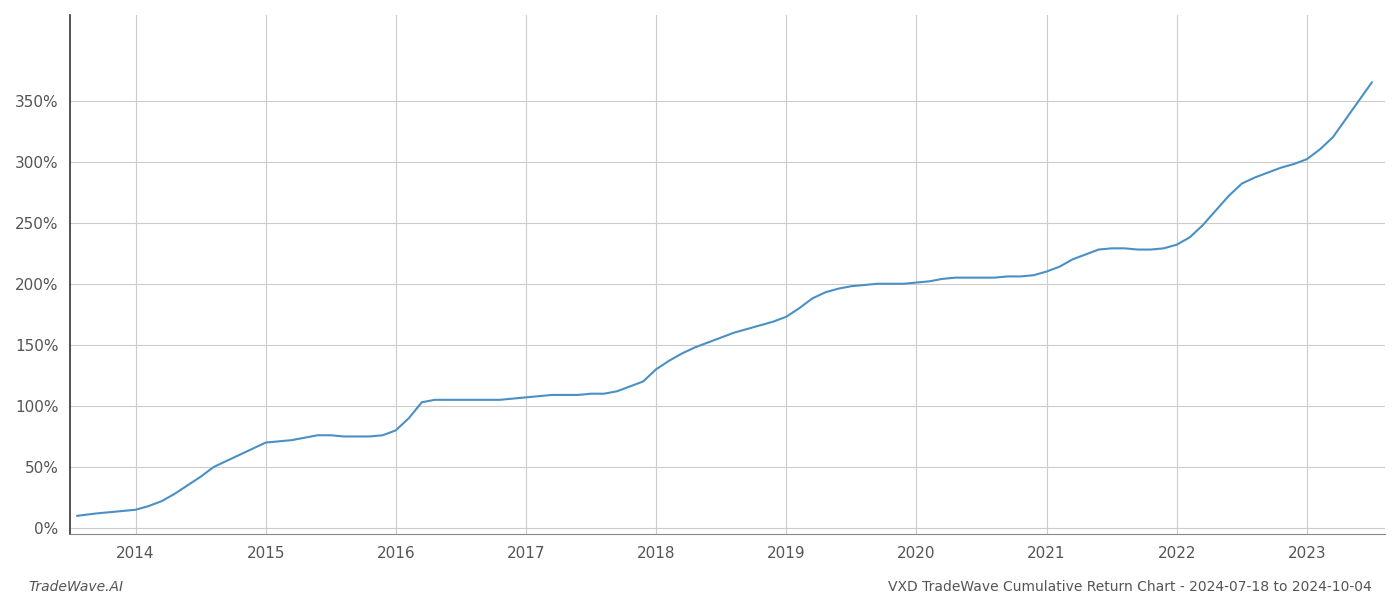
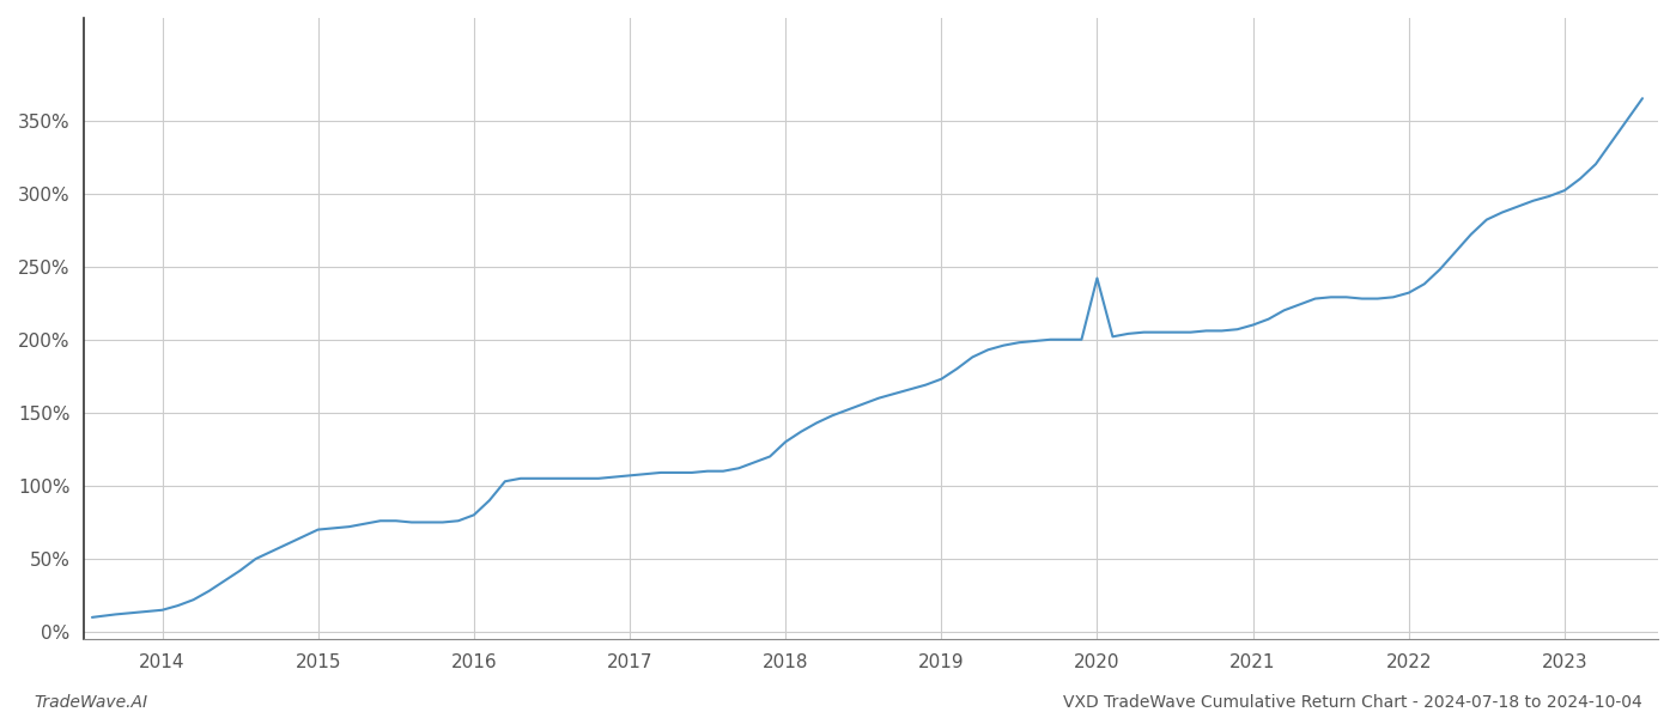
2020: 201% -> 242%
